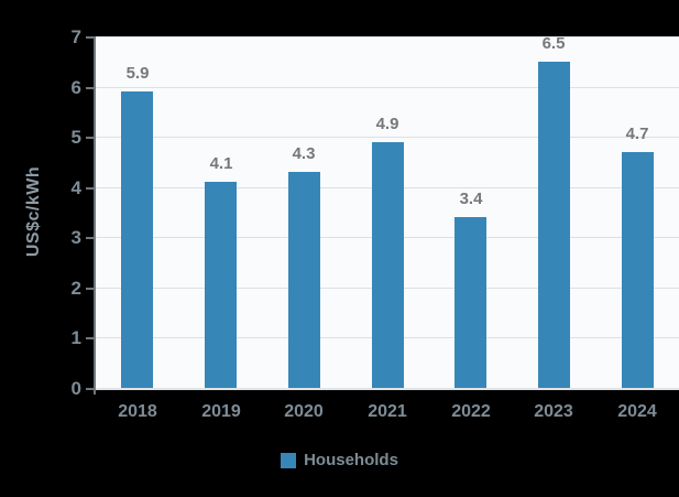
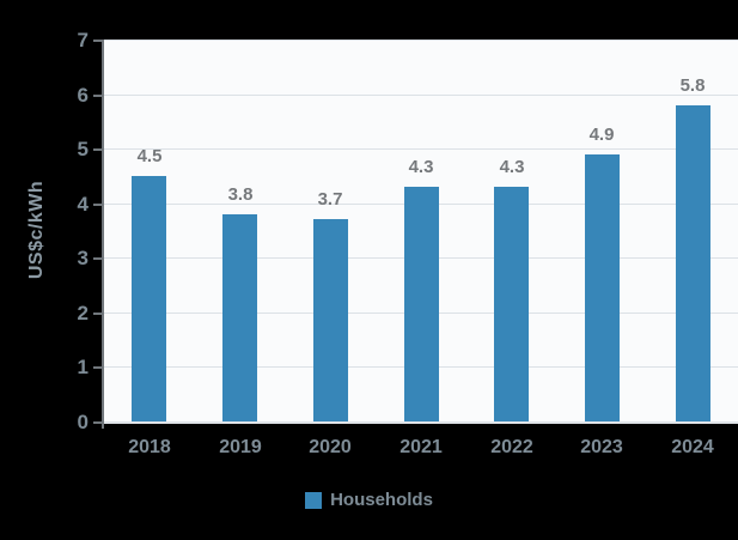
2018: 5.9 -> 4.5
2019: 4.1 -> 3.8
2020: 4.3 -> 3.7
2021: 4.9 -> 4.3
2022: 3.4 -> 4.3
2023: 6.5 -> 4.9
2024: 4.7 -> 5.8
